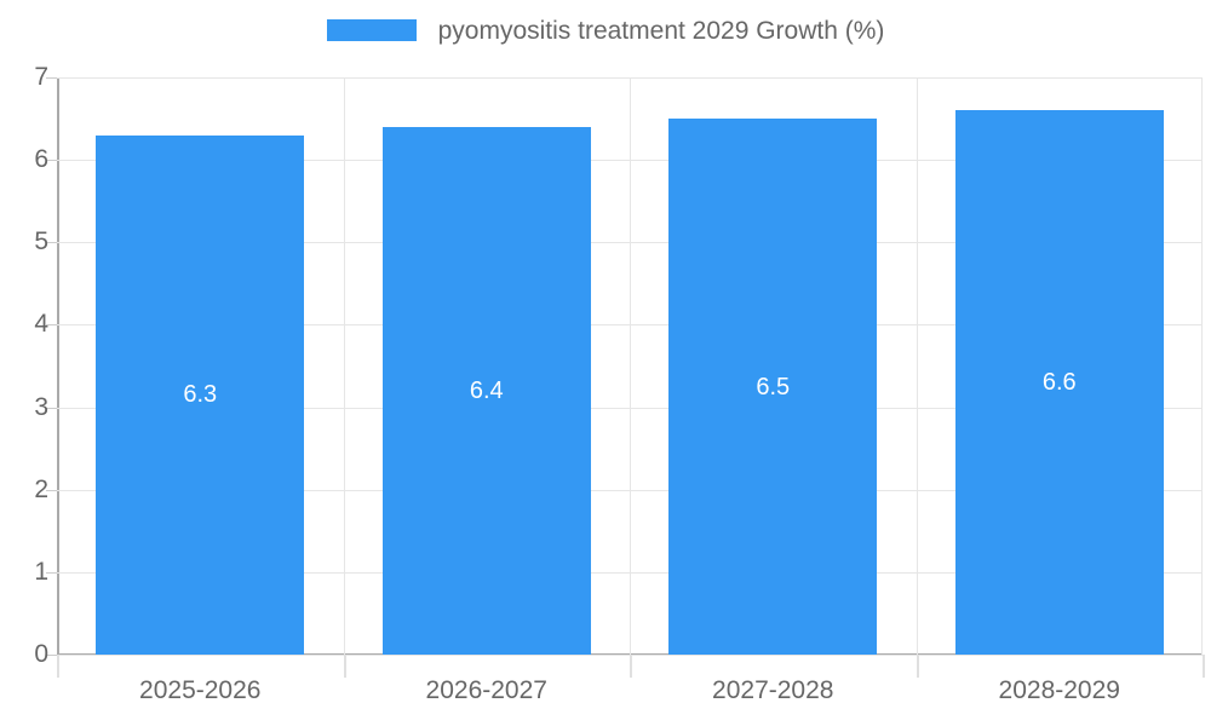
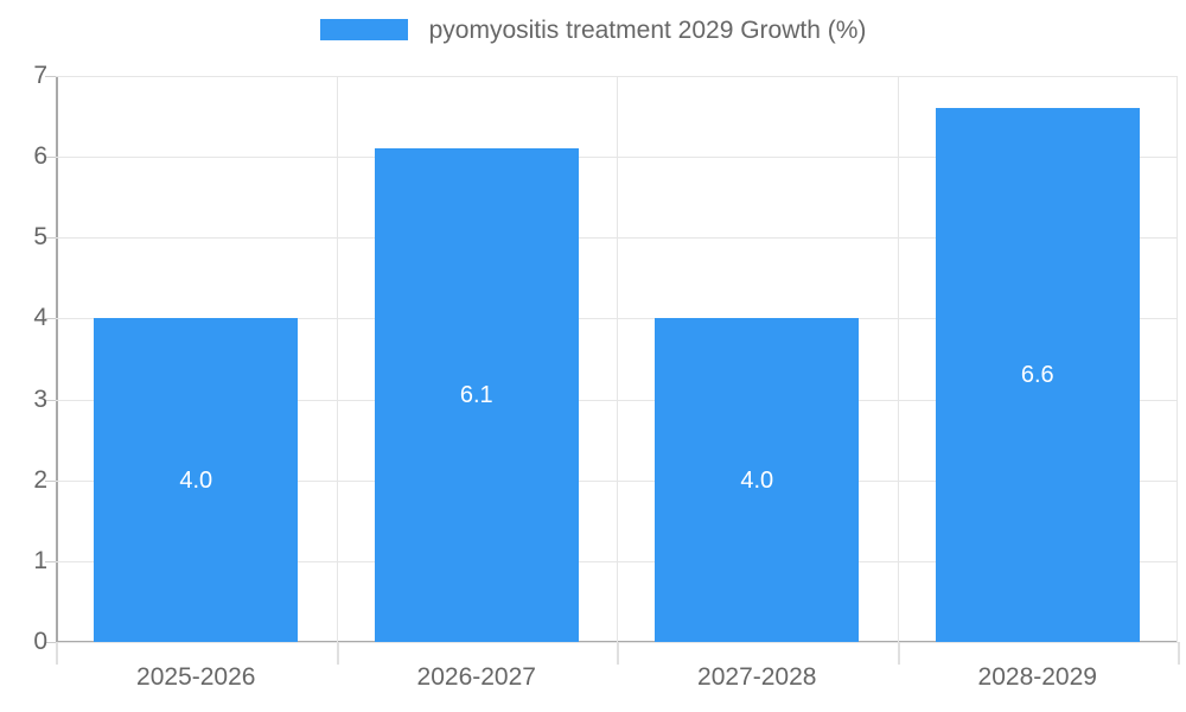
2025-2026: 6.3 -> 4.0
2026-2027: 6.4 -> 6.1
2027-2028: 6.5 -> 4.0
